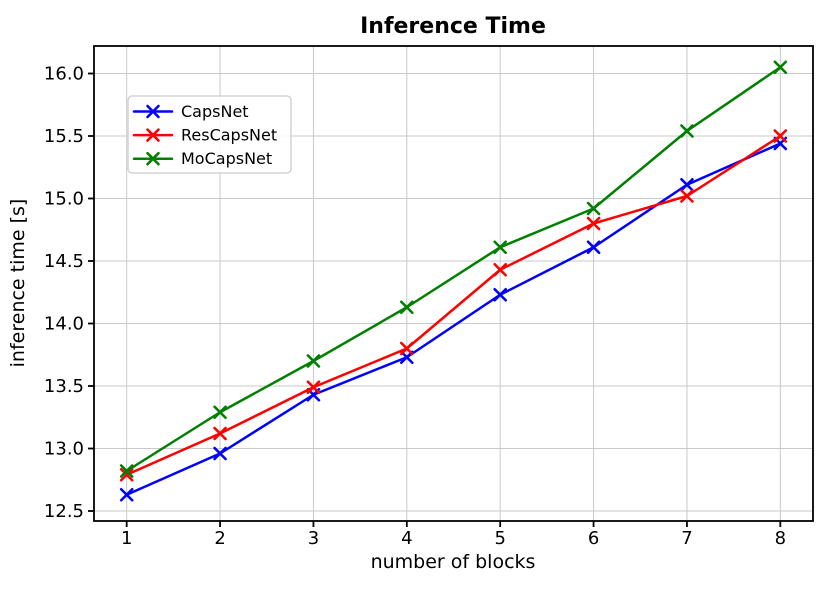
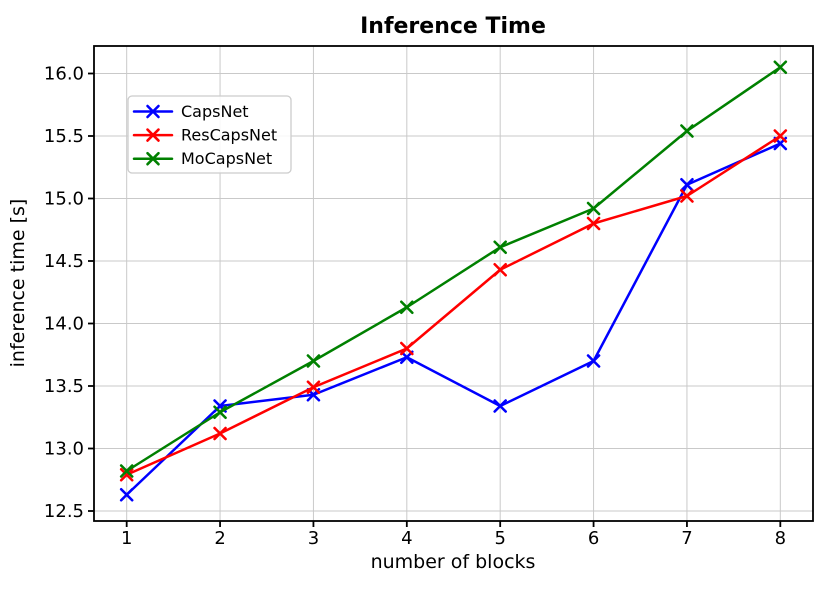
CapsNet/2: 12.96 -> 13.34
CapsNet/5: 14.23 -> 13.34
CapsNet/6: 14.61 -> 13.70
